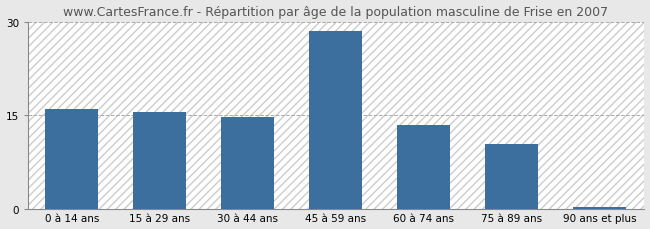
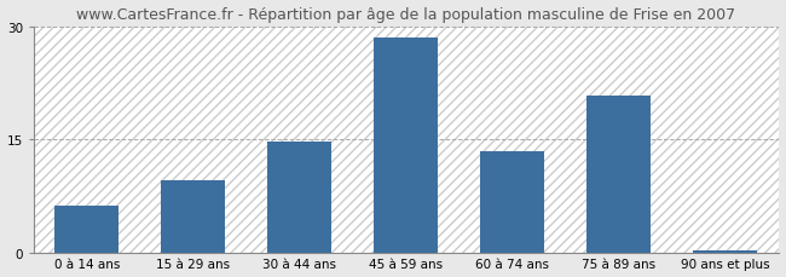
0 à 14 ans: 16.0 -> 6.2
15 à 29 ans: 15.5 -> 9.6
75 à 89 ans: 10.5 -> 20.8
